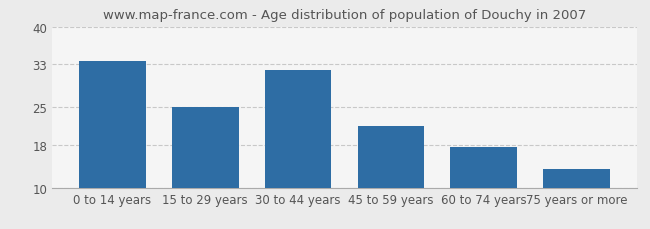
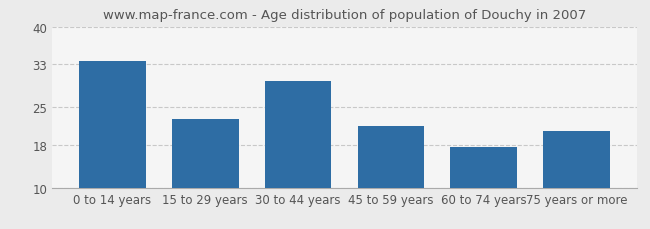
15 to 29 years: 25.0 -> 22.8
30 to 44 years: 32.0 -> 29.8
75 years or more: 13.5 -> 20.6
